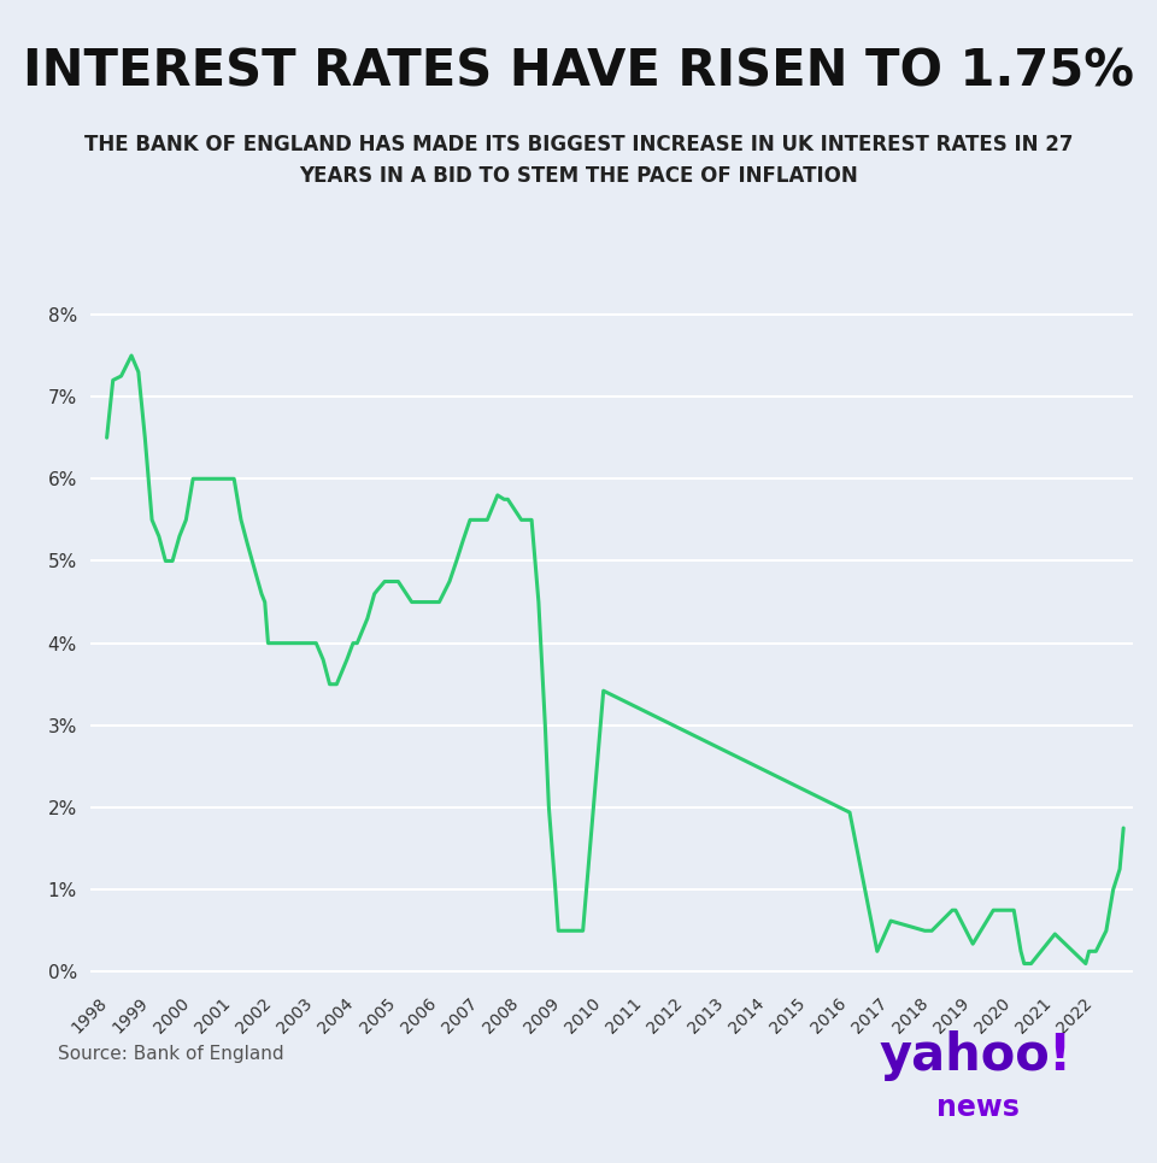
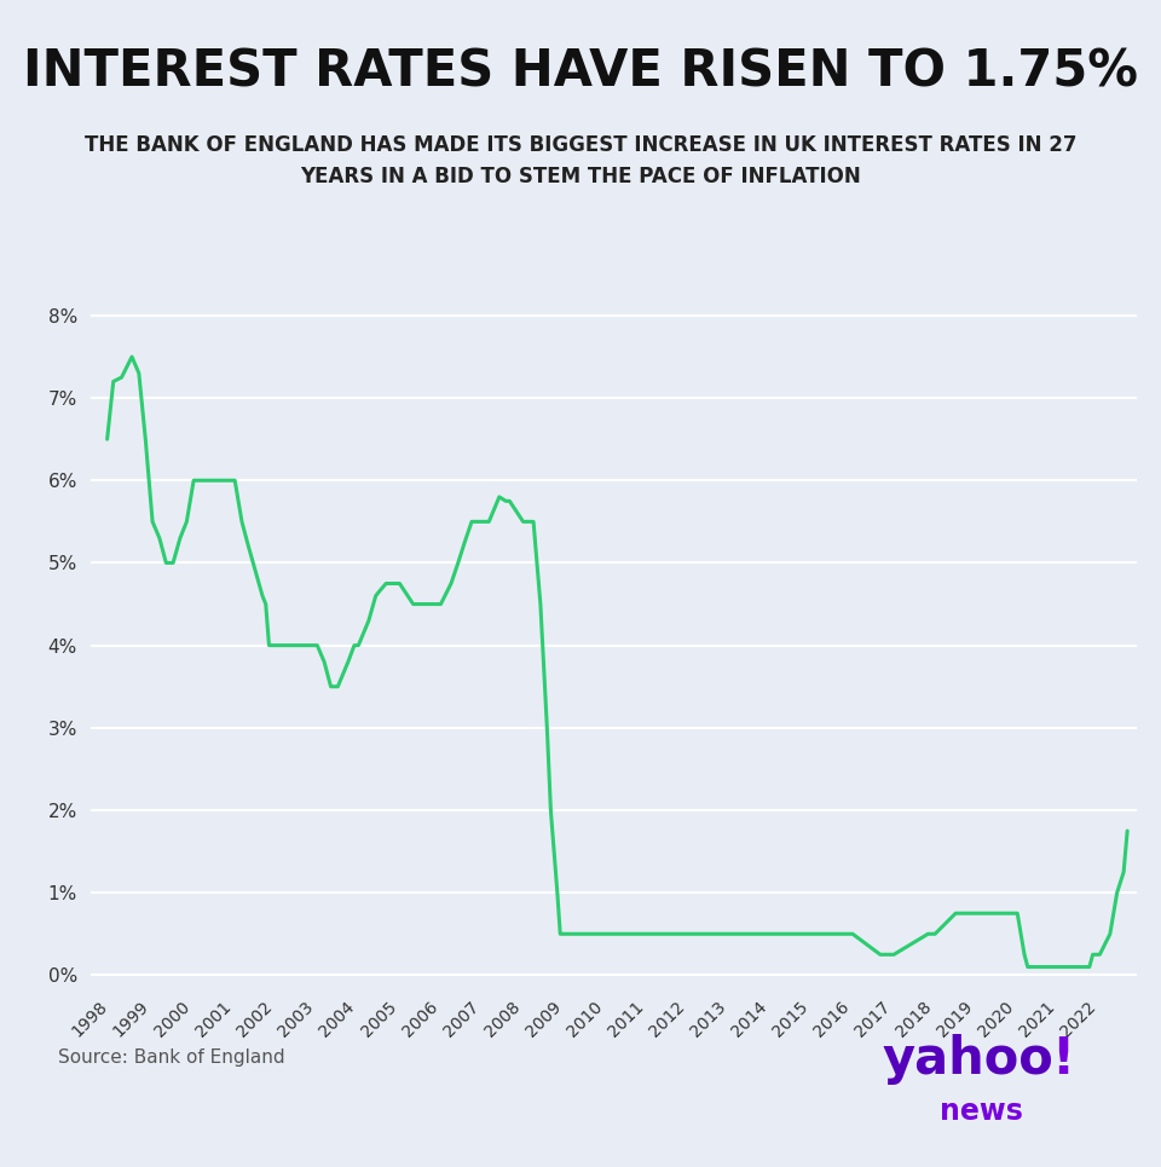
2010: 3.42% -> 0.50%
2016: 1.94% -> 0.50%
2017: 0.62% -> 0.25%
2019: 0.34% -> 0.75%
2021: 0.46% -> 0.10%
